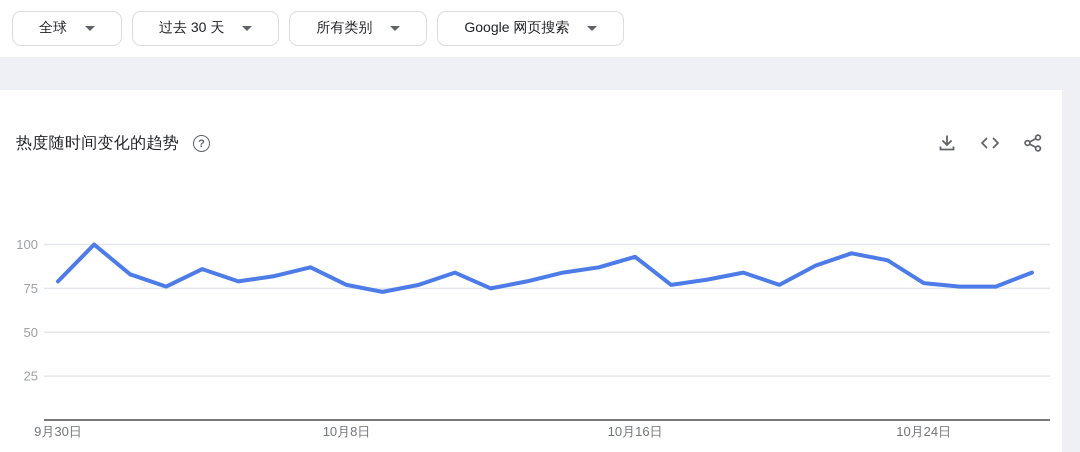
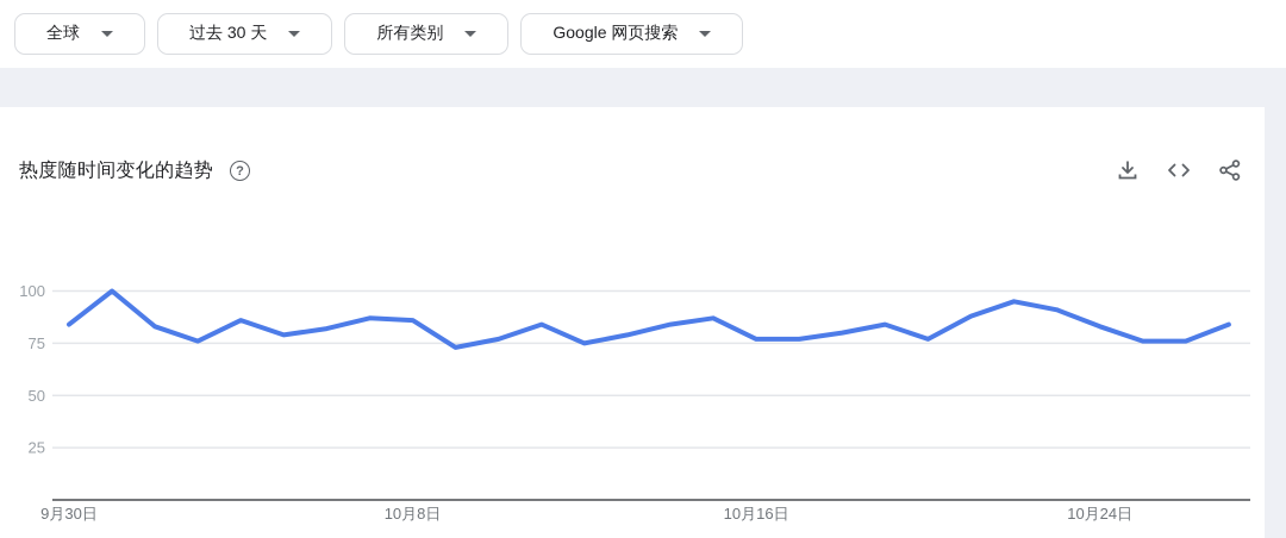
9月30日: 79 -> 84
10月8日: 77 -> 86
10月16日: 93 -> 77
10月24日: 78 -> 83
